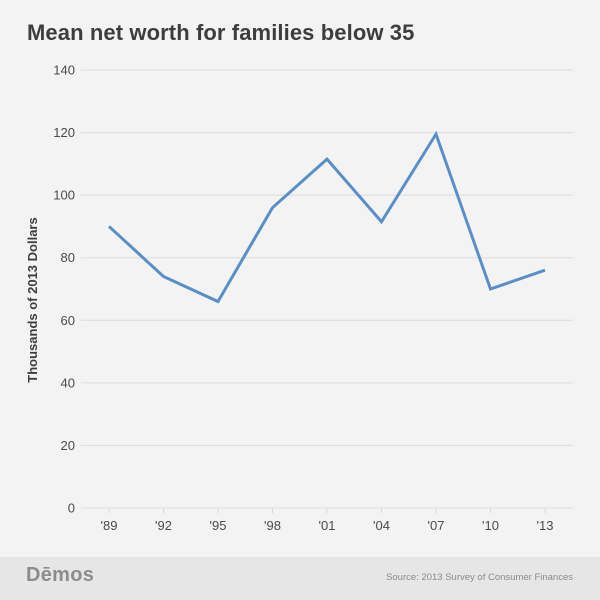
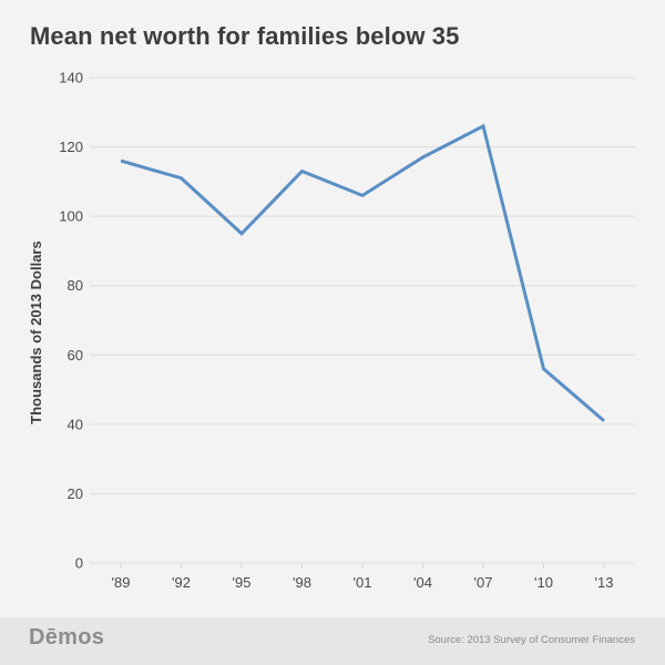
'89: 90 -> 116
'92: 74 -> 111
'95: 66 -> 95
'98: 96 -> 113
'01: 112 -> 106
'04: 92 -> 117
'07: 120 -> 126
'10: 70 -> 56
'13: 76 -> 41
